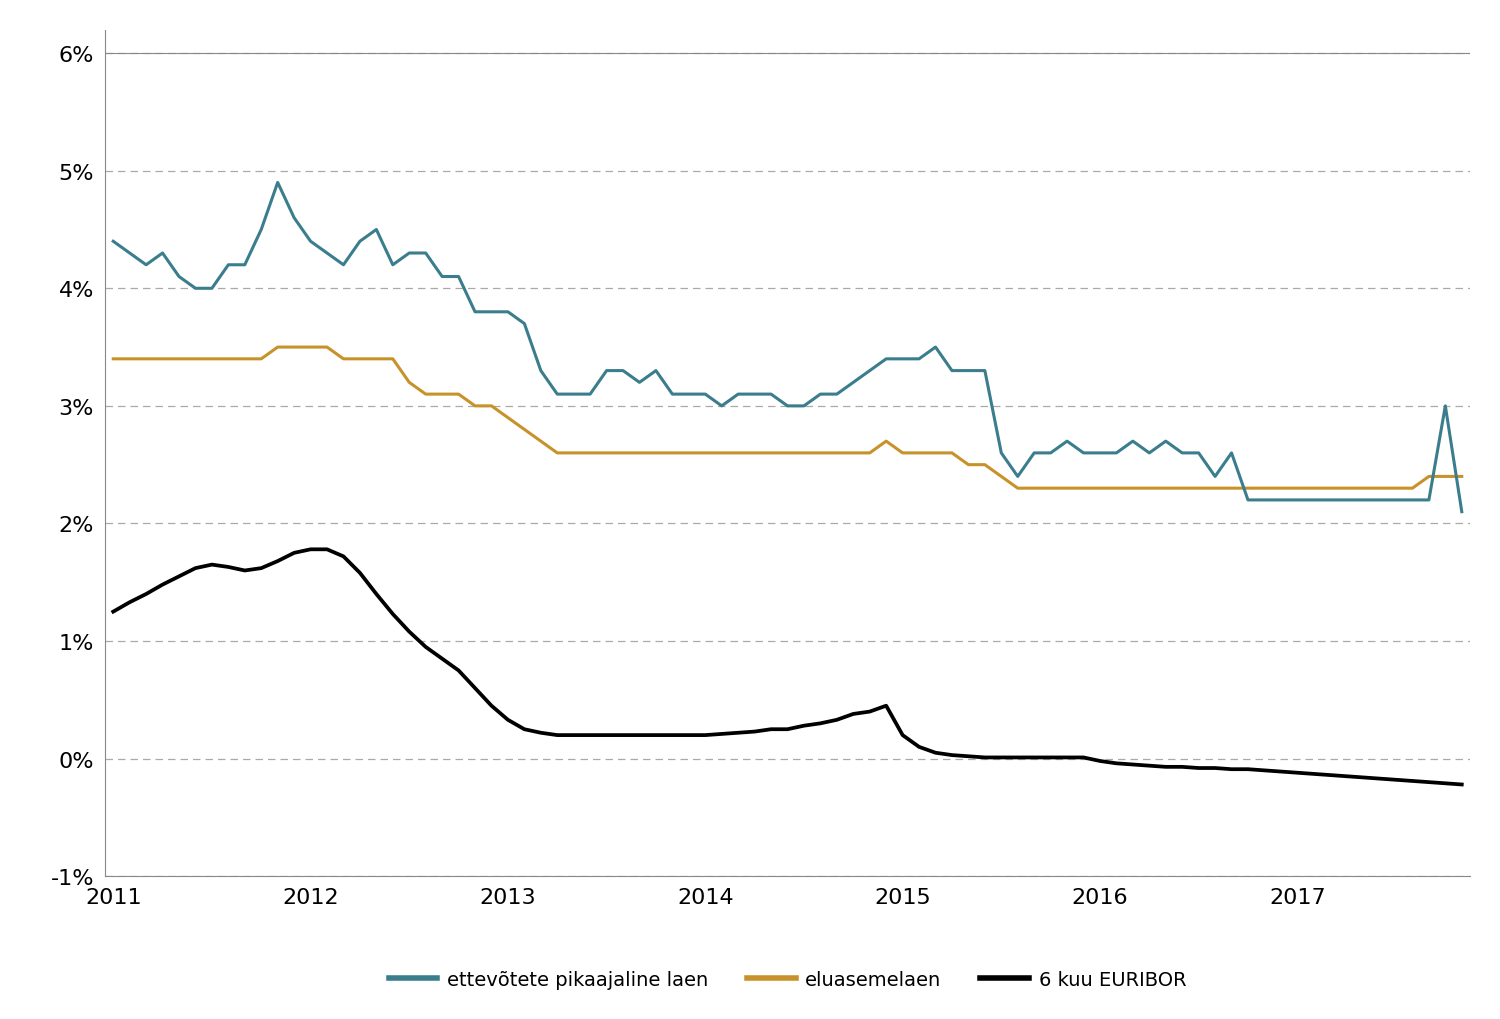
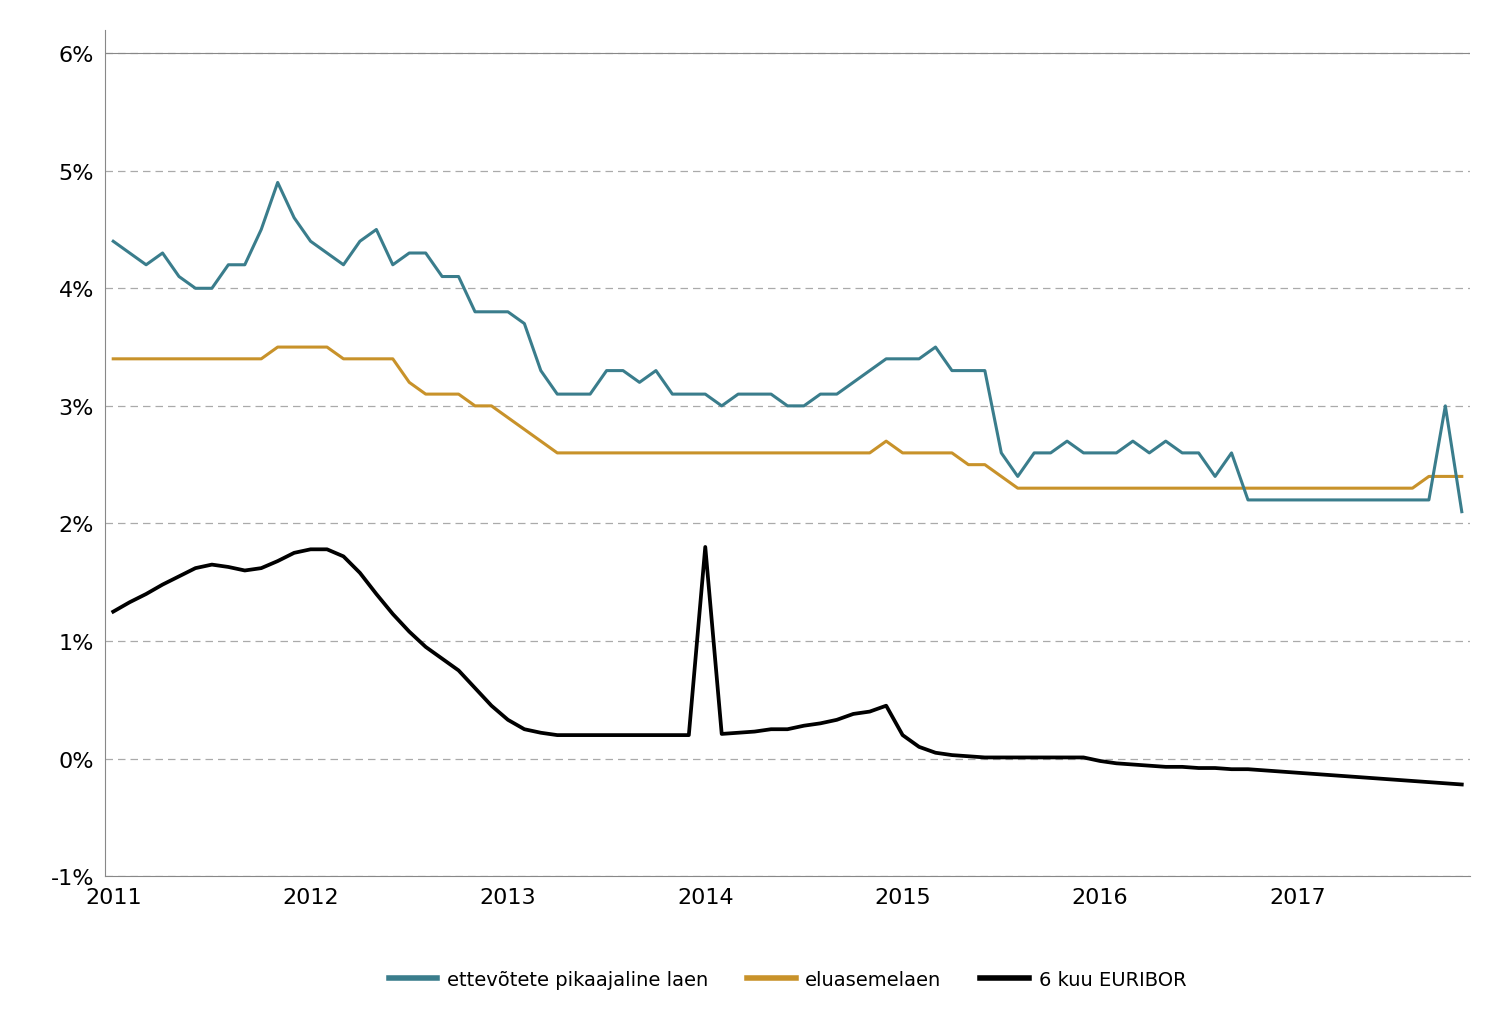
6 kuu EURIBOR/2014: 0.20% -> 1.80%
